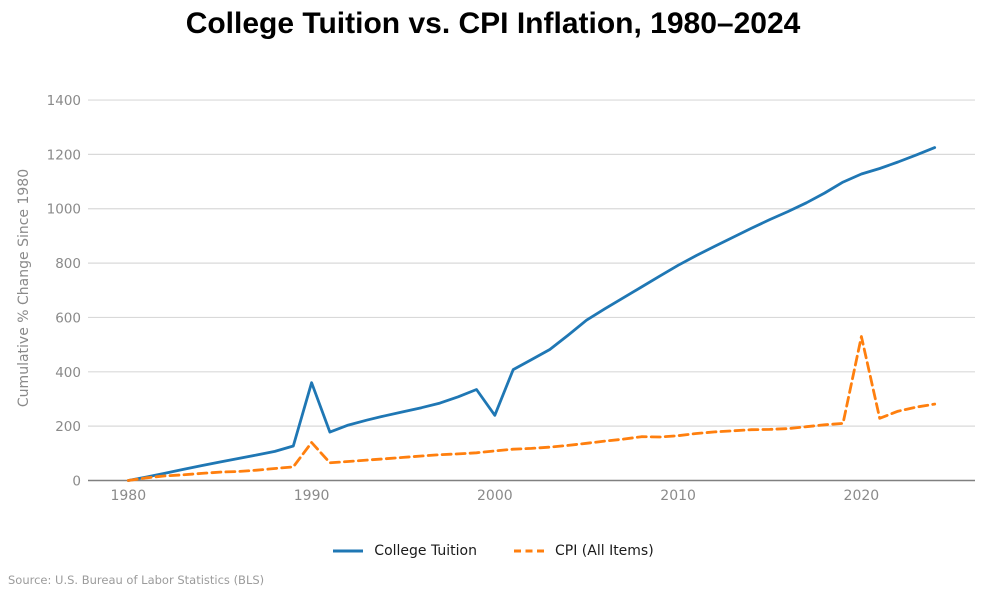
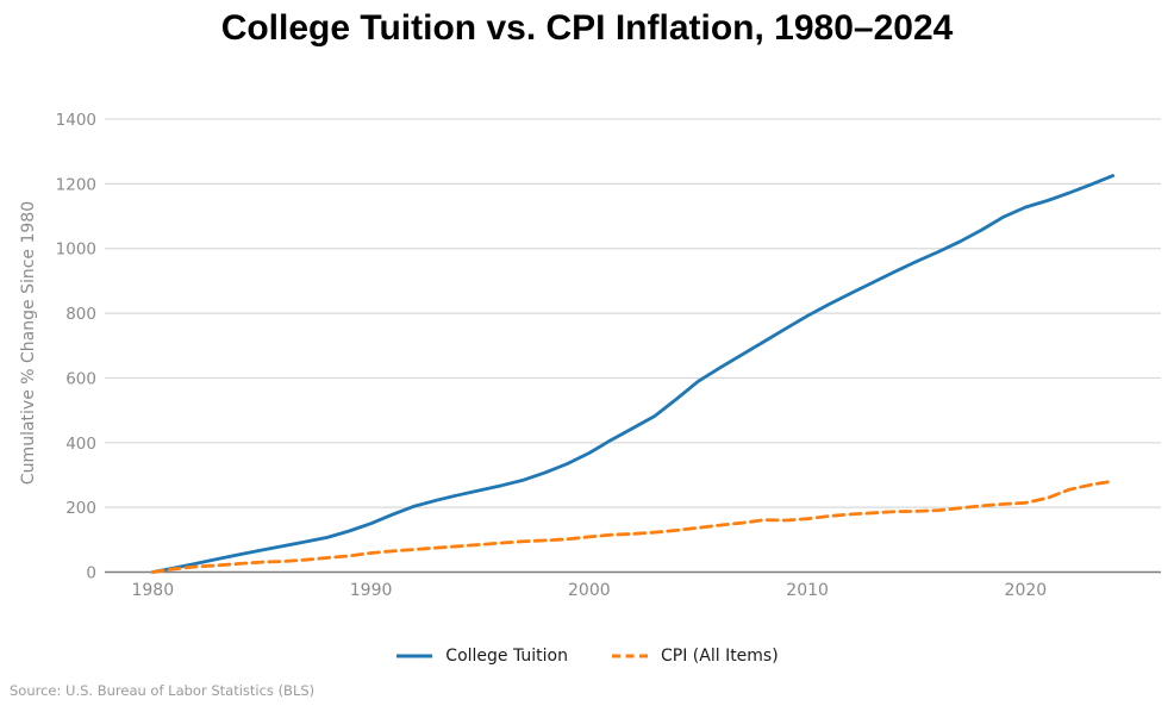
College Tuition/1990: 360 -> 150
CPI (All Items)/1990: 140 -> 60
College Tuition/2000: 240 -> 370
CPI (All Items)/2020: 530 -> 210
